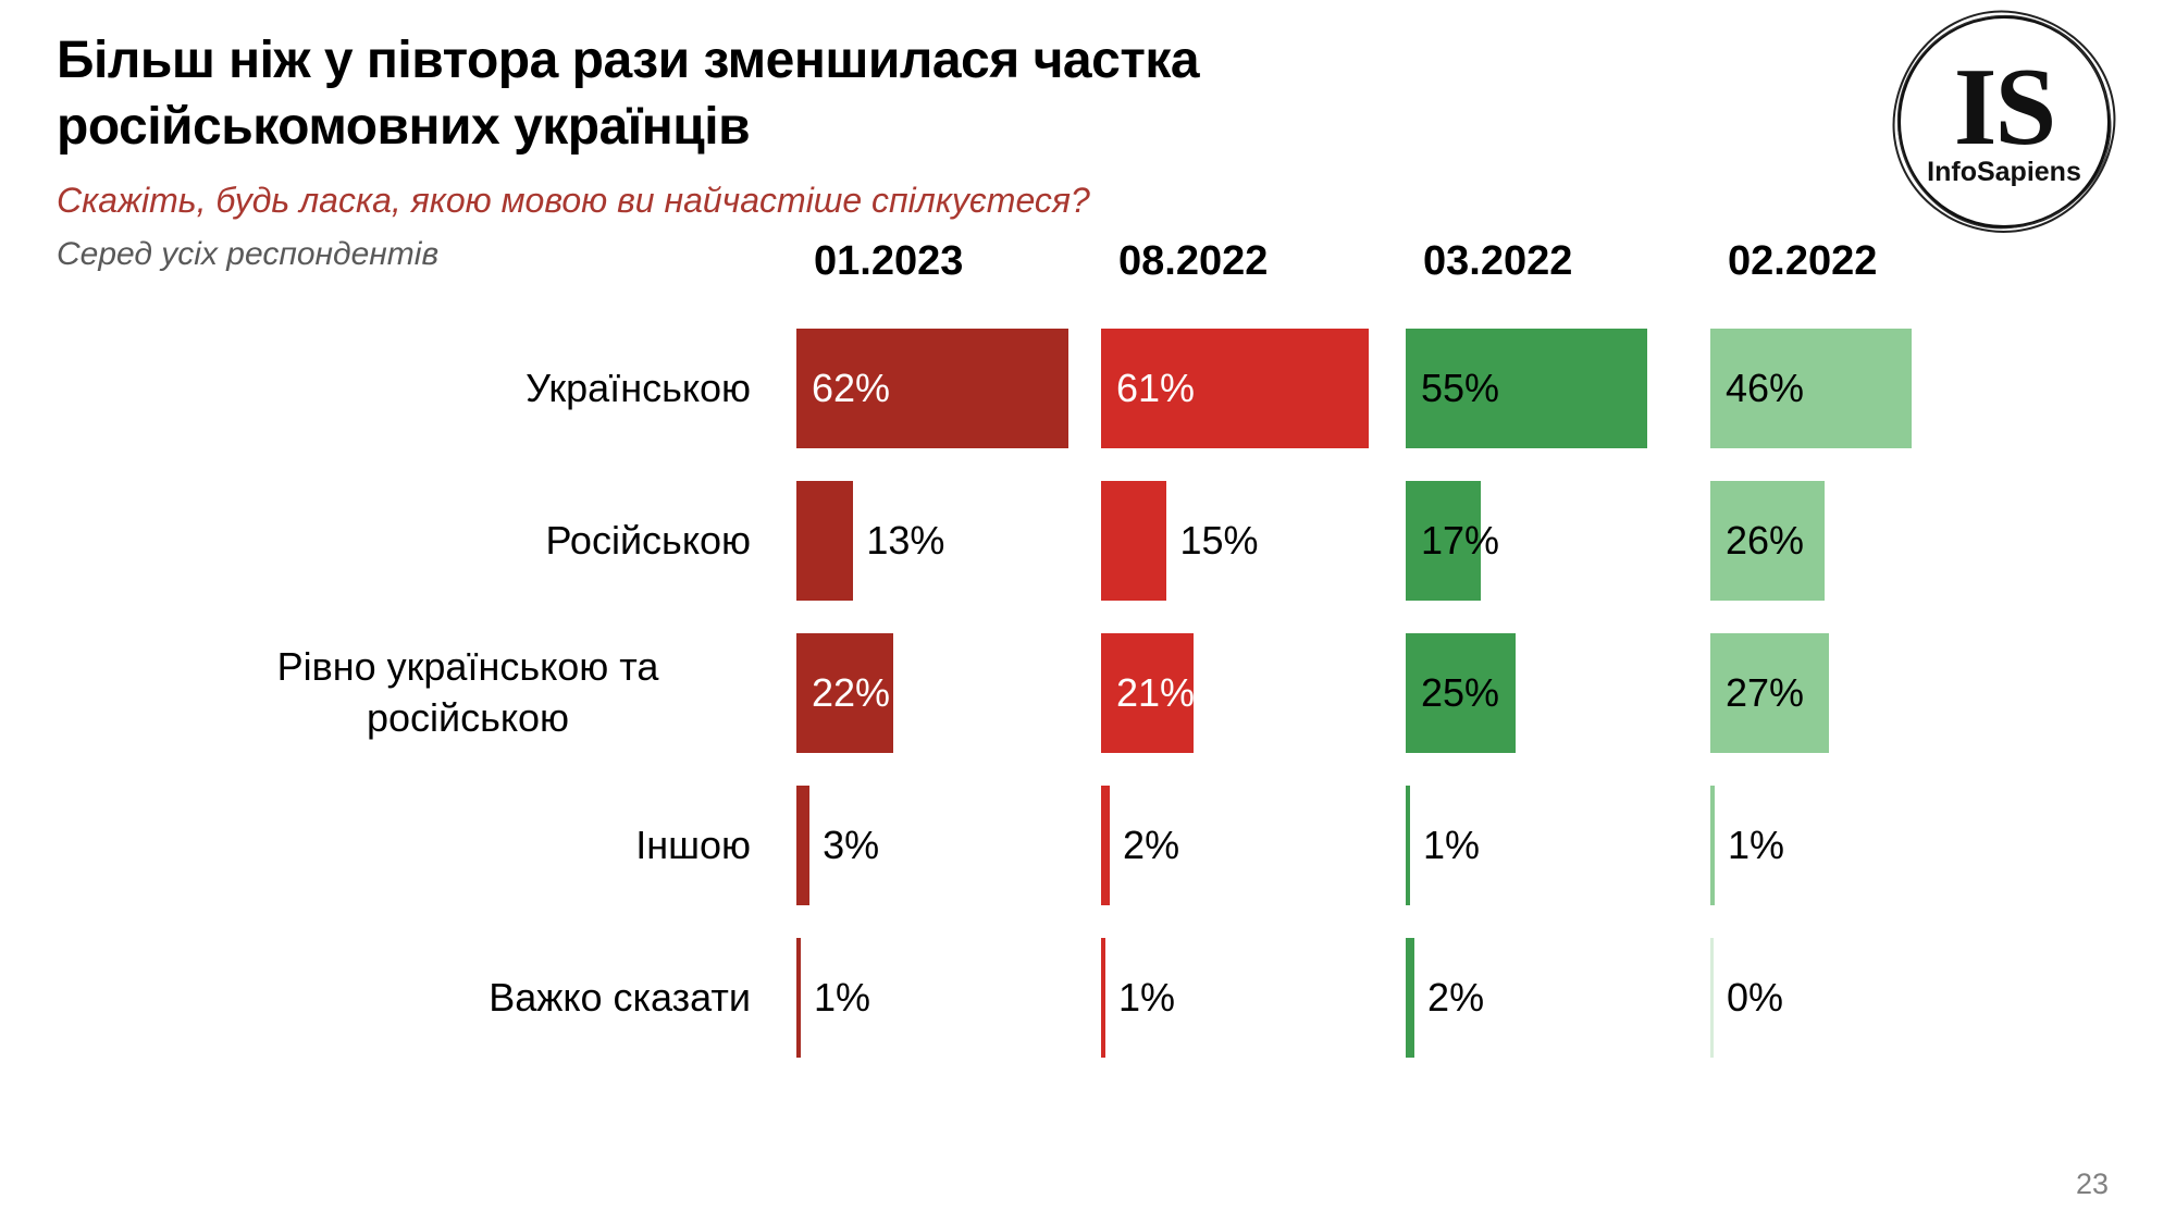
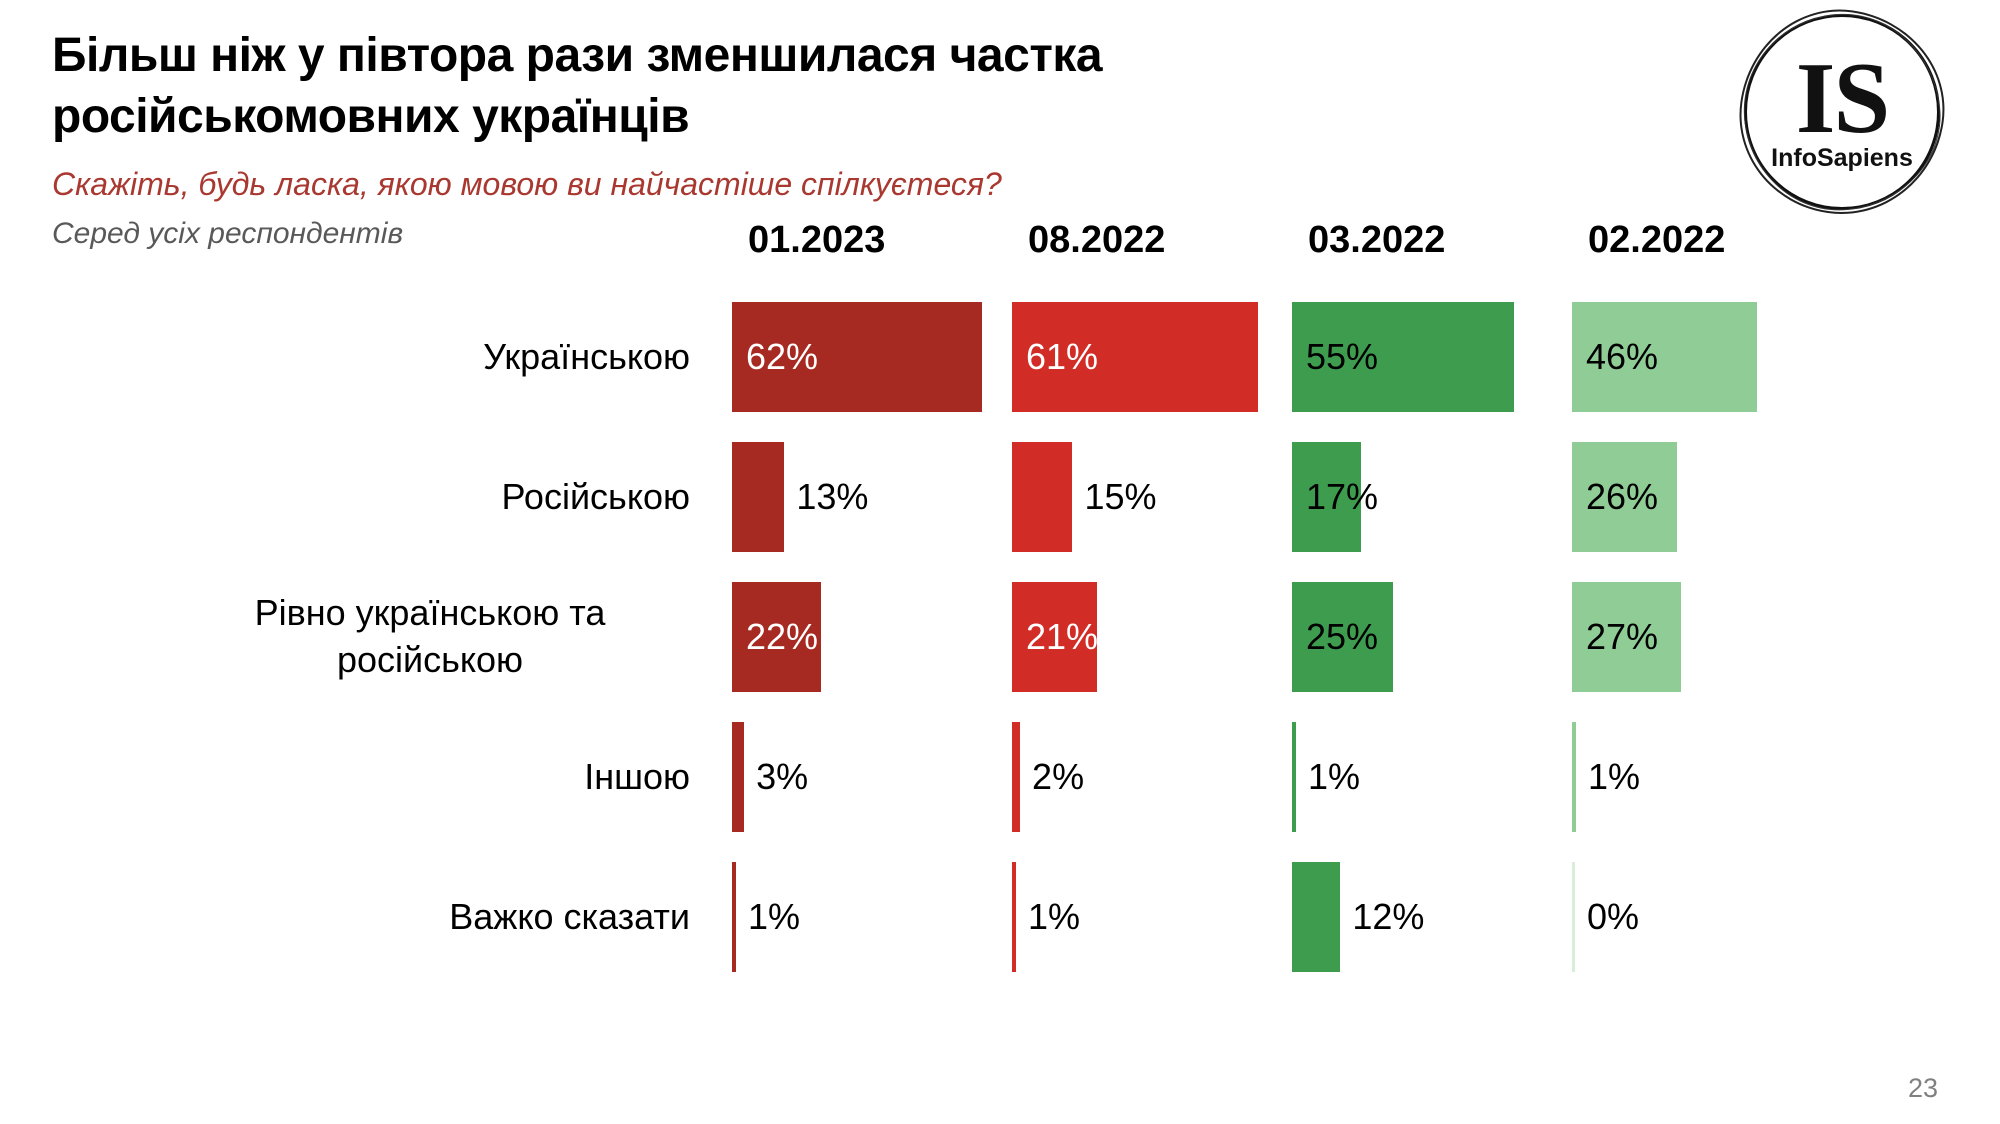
03.2022/Важко сказати: 2% -> 12%
